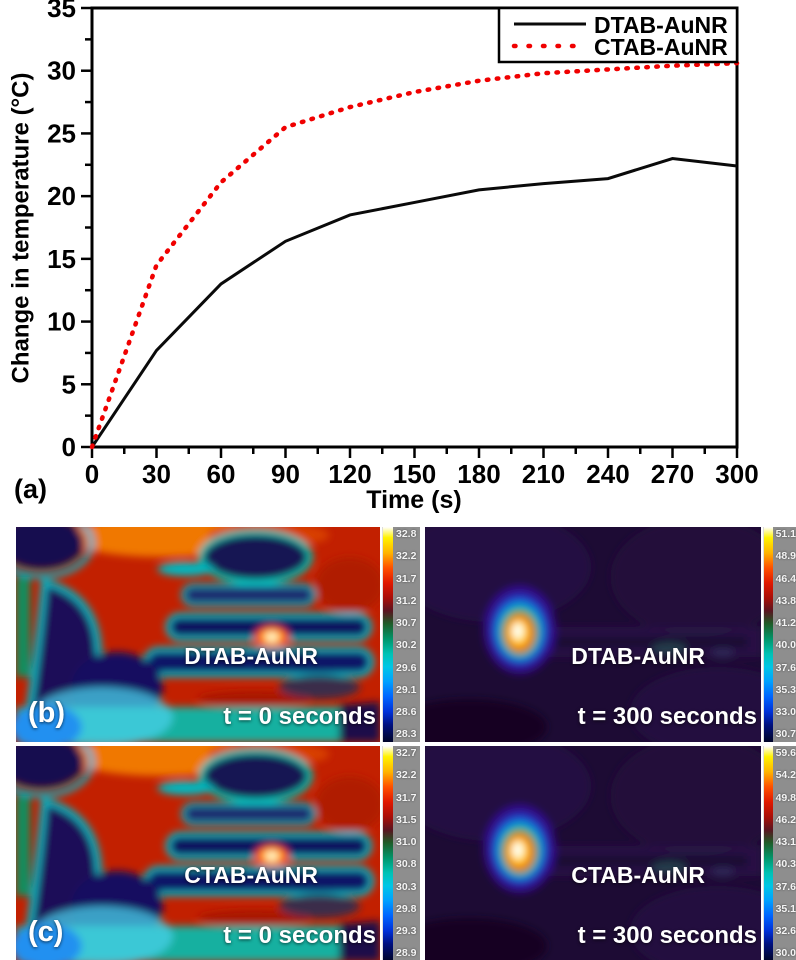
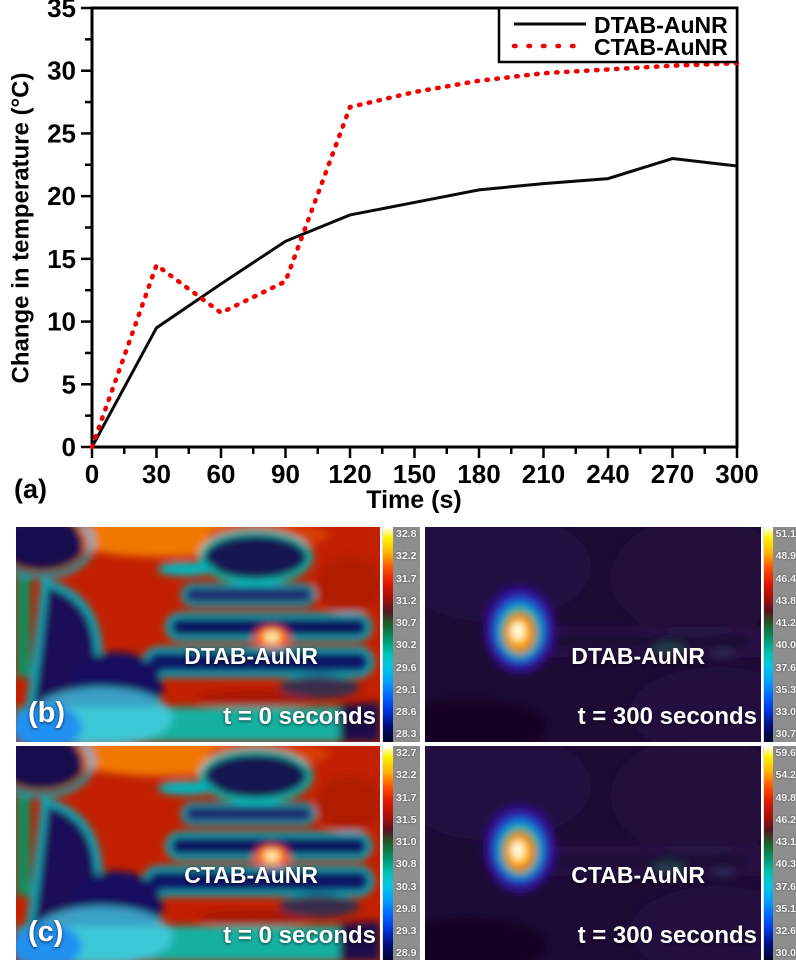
DTAB-AuNR/30: 7.7 -> 9.5
CTAB-AuNR/60: 21.1 -> 10.7
CTAB-AuNR/90: 25.5 -> 13.2
